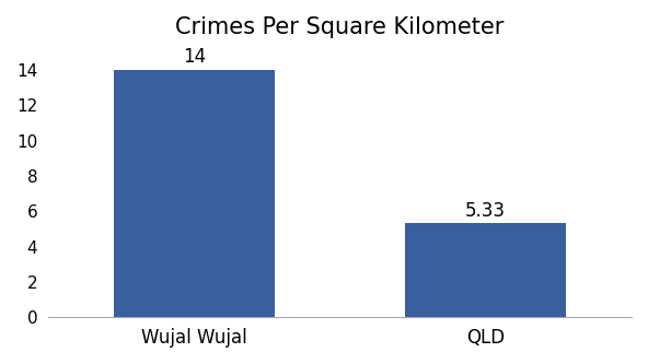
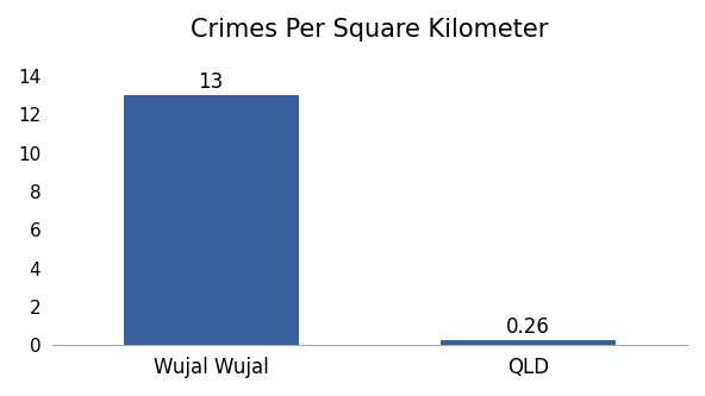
Wujal Wujal: 14 -> 13
QLD: 5.33 -> 0.26
